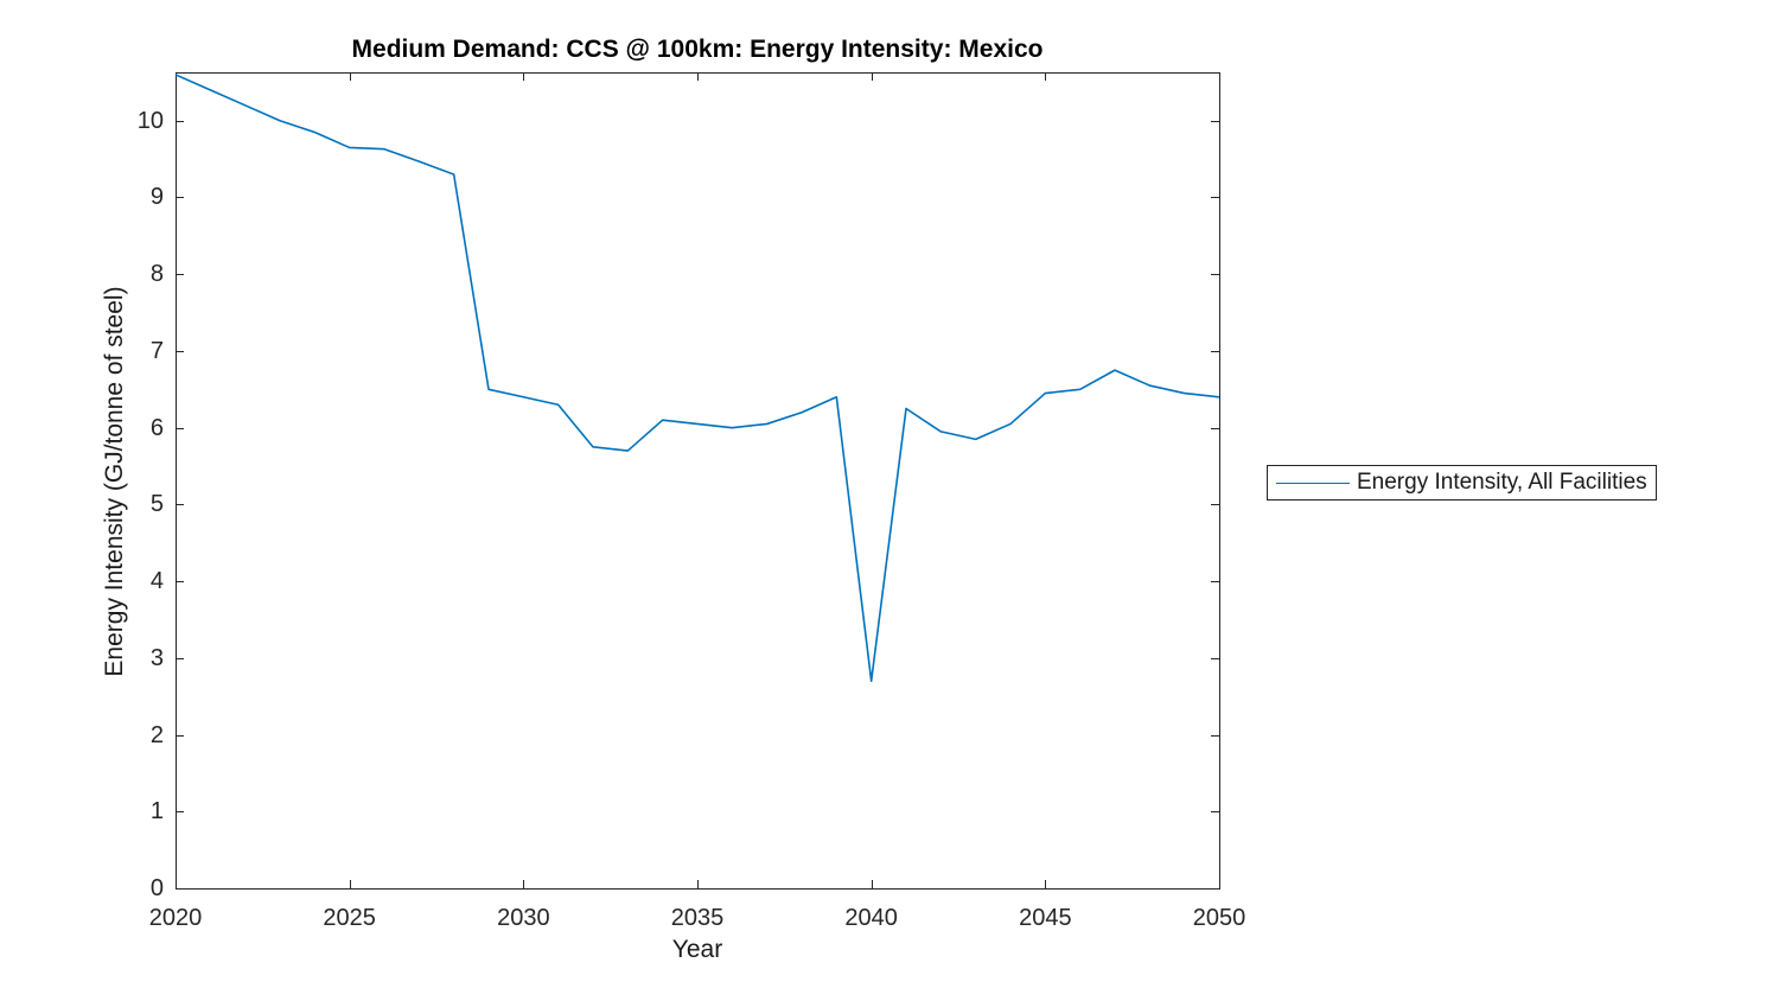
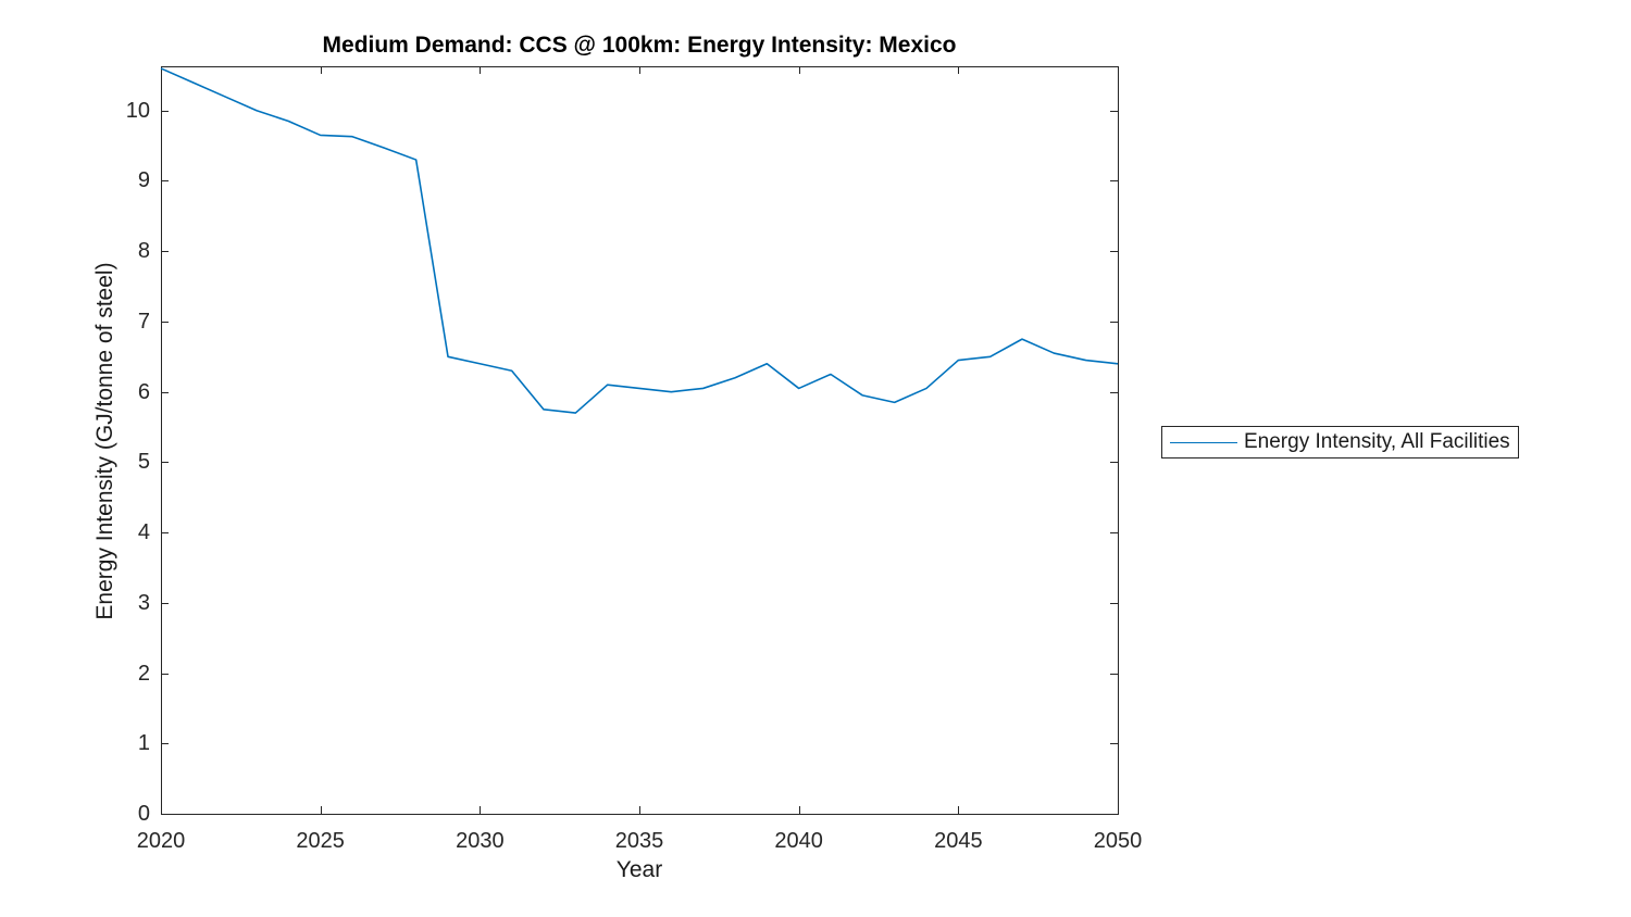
2040: 2.7 -> 6.0
